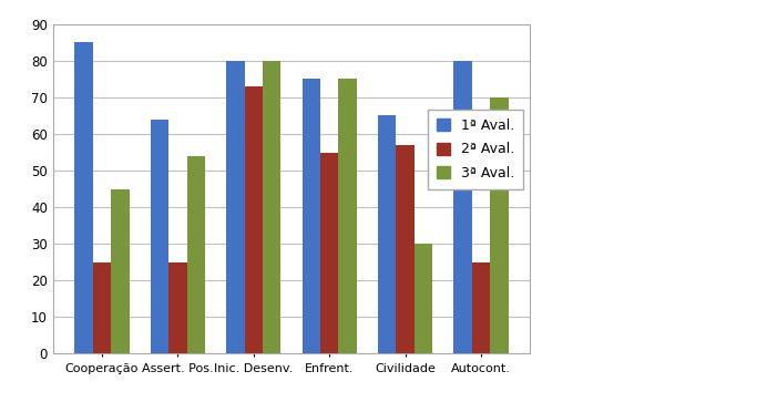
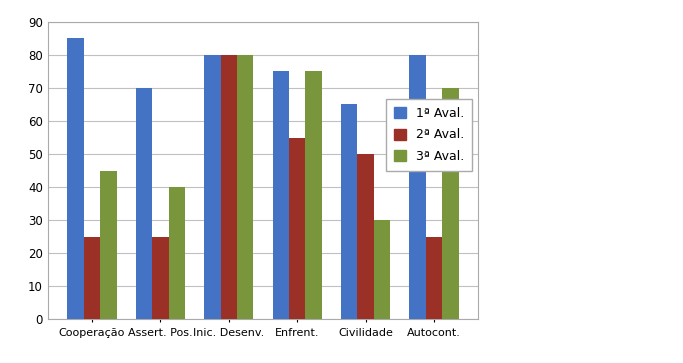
1ª Aval./Assert. Pos.: 64 -> 70
3ª Aval./Assert. Pos.: 54 -> 40
2ª Aval./Inic. Desenv.: 73 -> 80
2ª Aval./Civilidade: 57 -> 50
